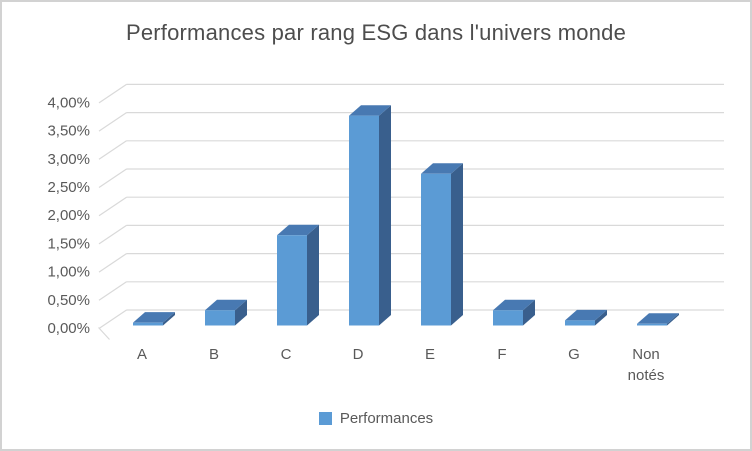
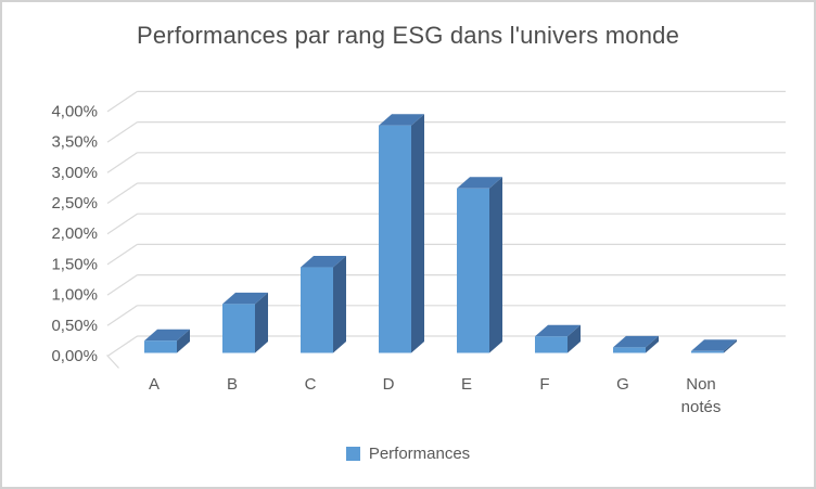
A: 0,1% -> 0,2%
B: 0,3% -> 0,8%
C: 1,6% -> 1,4%
